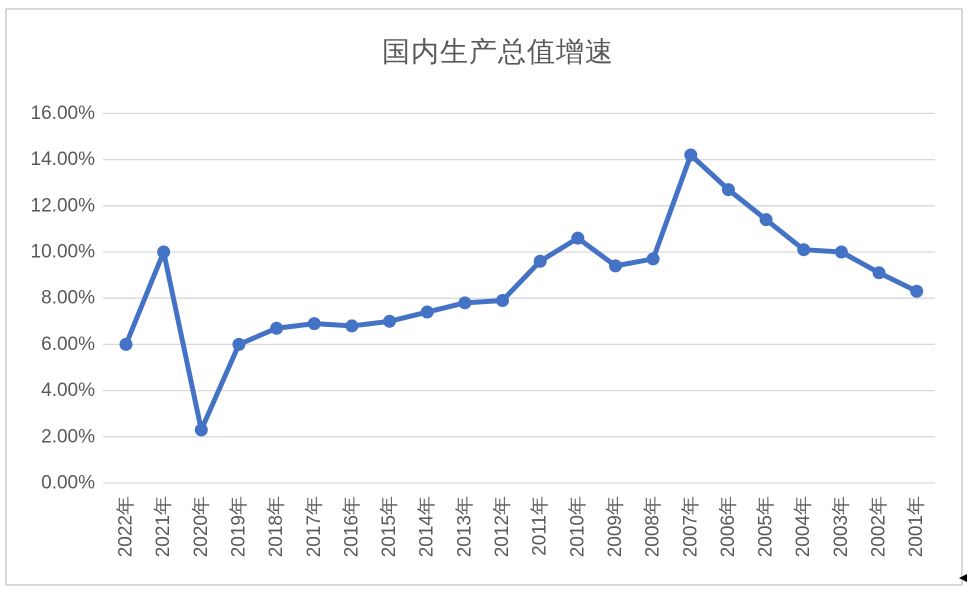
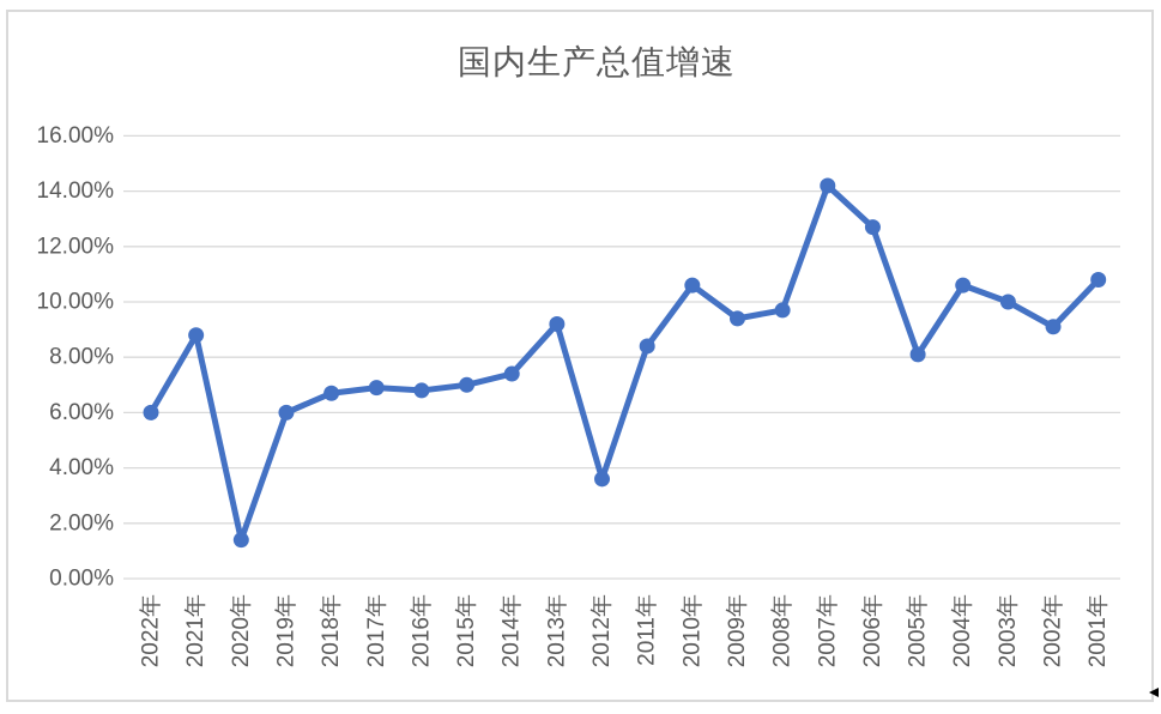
2021年: 10.0% -> 8.8%
2020年: 2.3% -> 1.4%
2013年: 7.8% -> 9.2%
2012年: 7.9% -> 3.6%
2011年: 9.6% -> 8.4%
2005年: 11.4% -> 8.1%
2004年: 10.1% -> 10.6%
2001年: 8.3% -> 10.8%
